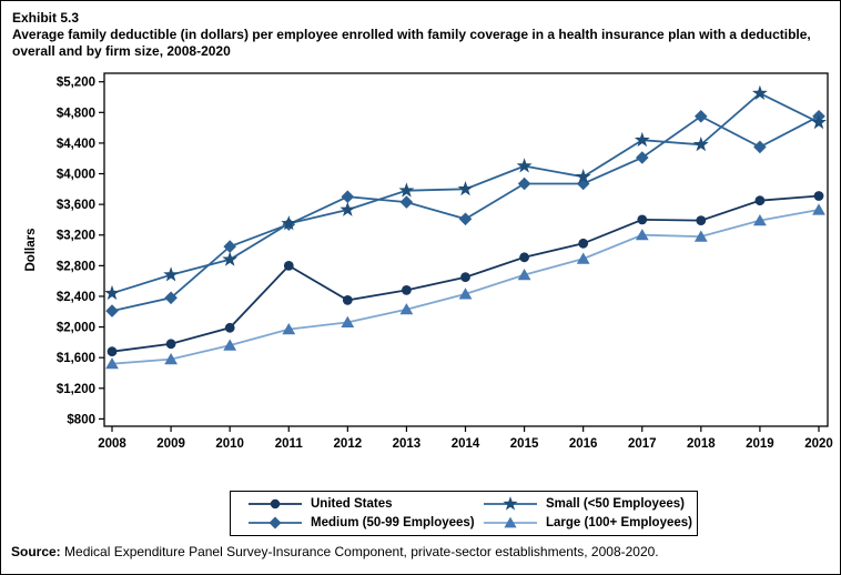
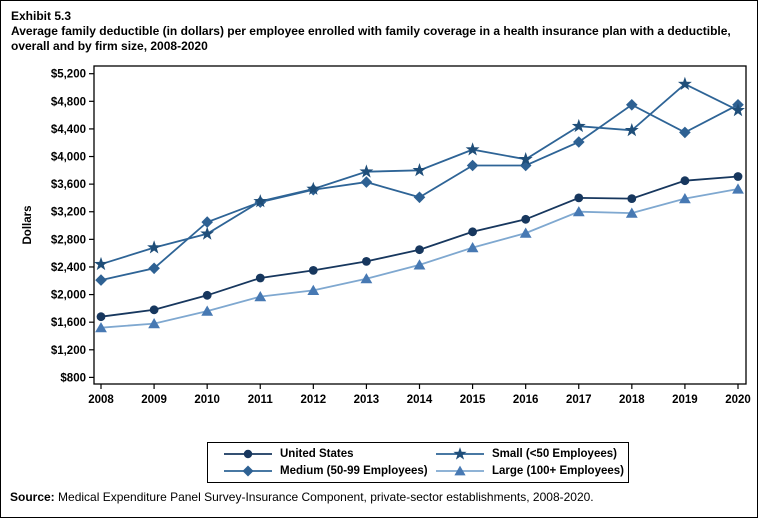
United States/2011: $2800 -> $2200
Medium (50-99 Employees)/2012: $3700 -> $3500
